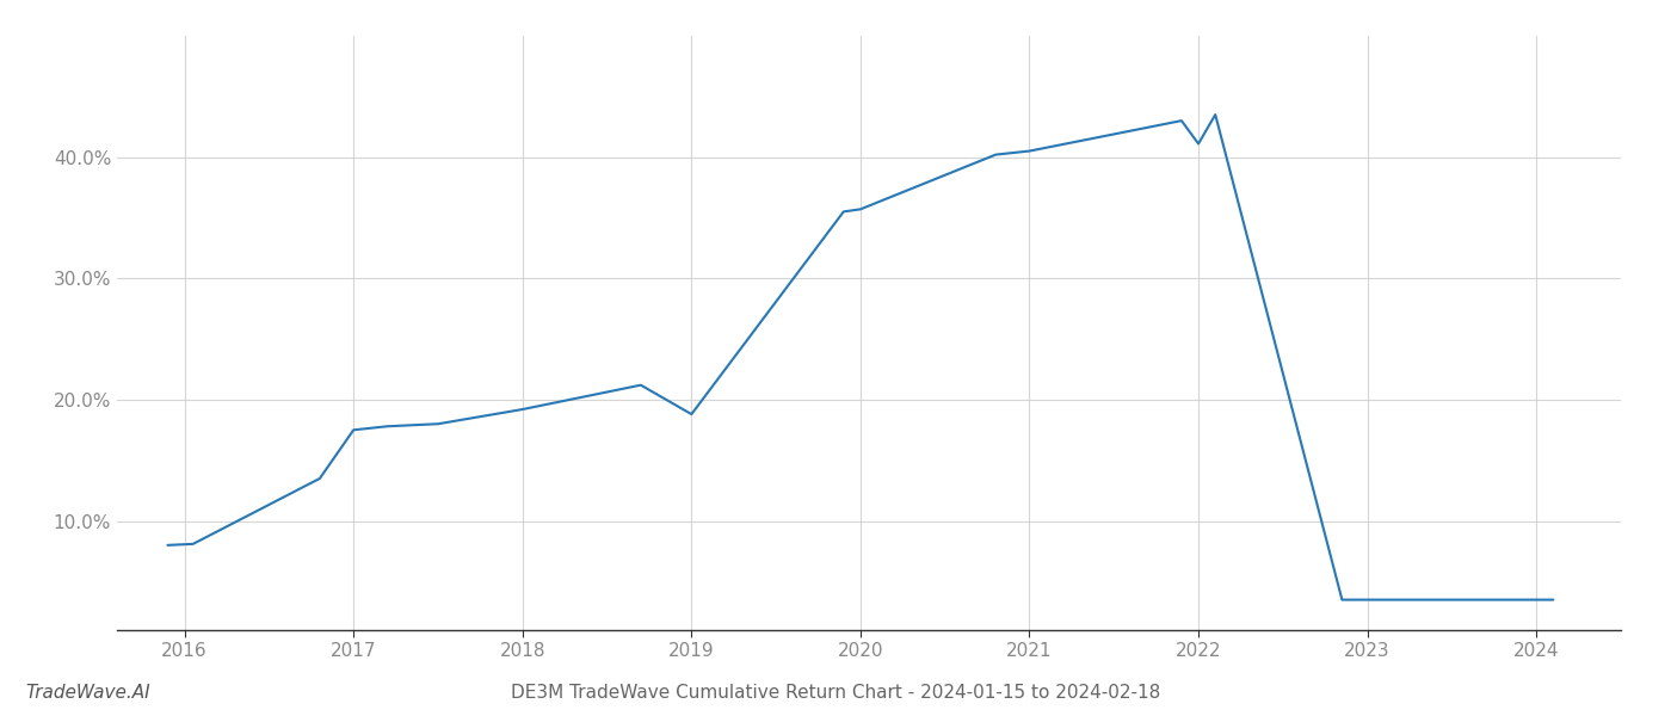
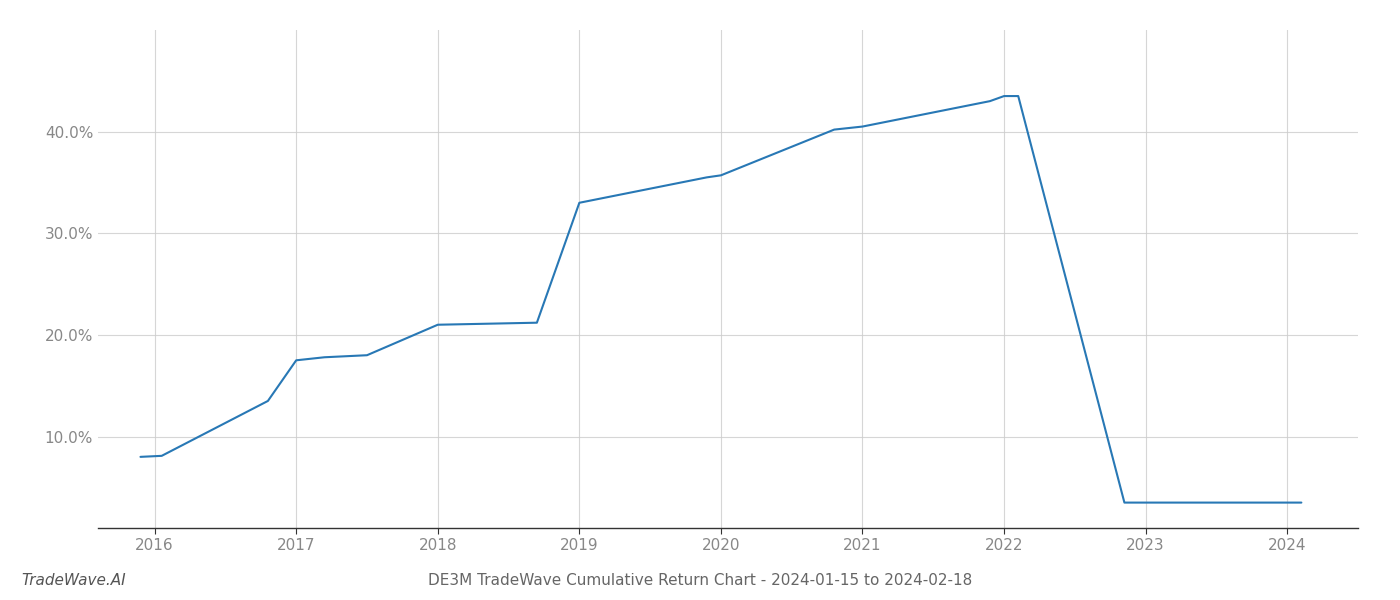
2018: 19.2% -> 21.0%
2019: 18.8% -> 33.0%
2022: 41.1% -> 43.5%
